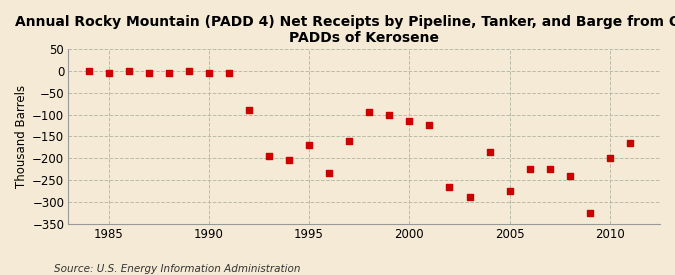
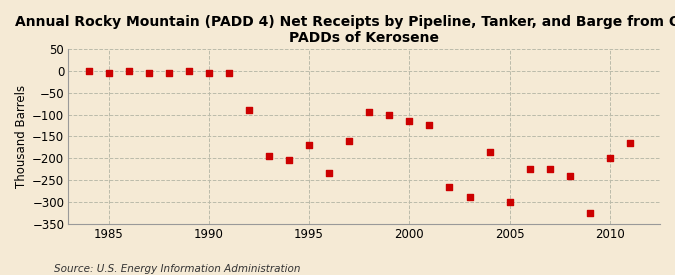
2005: -275 -> -300
